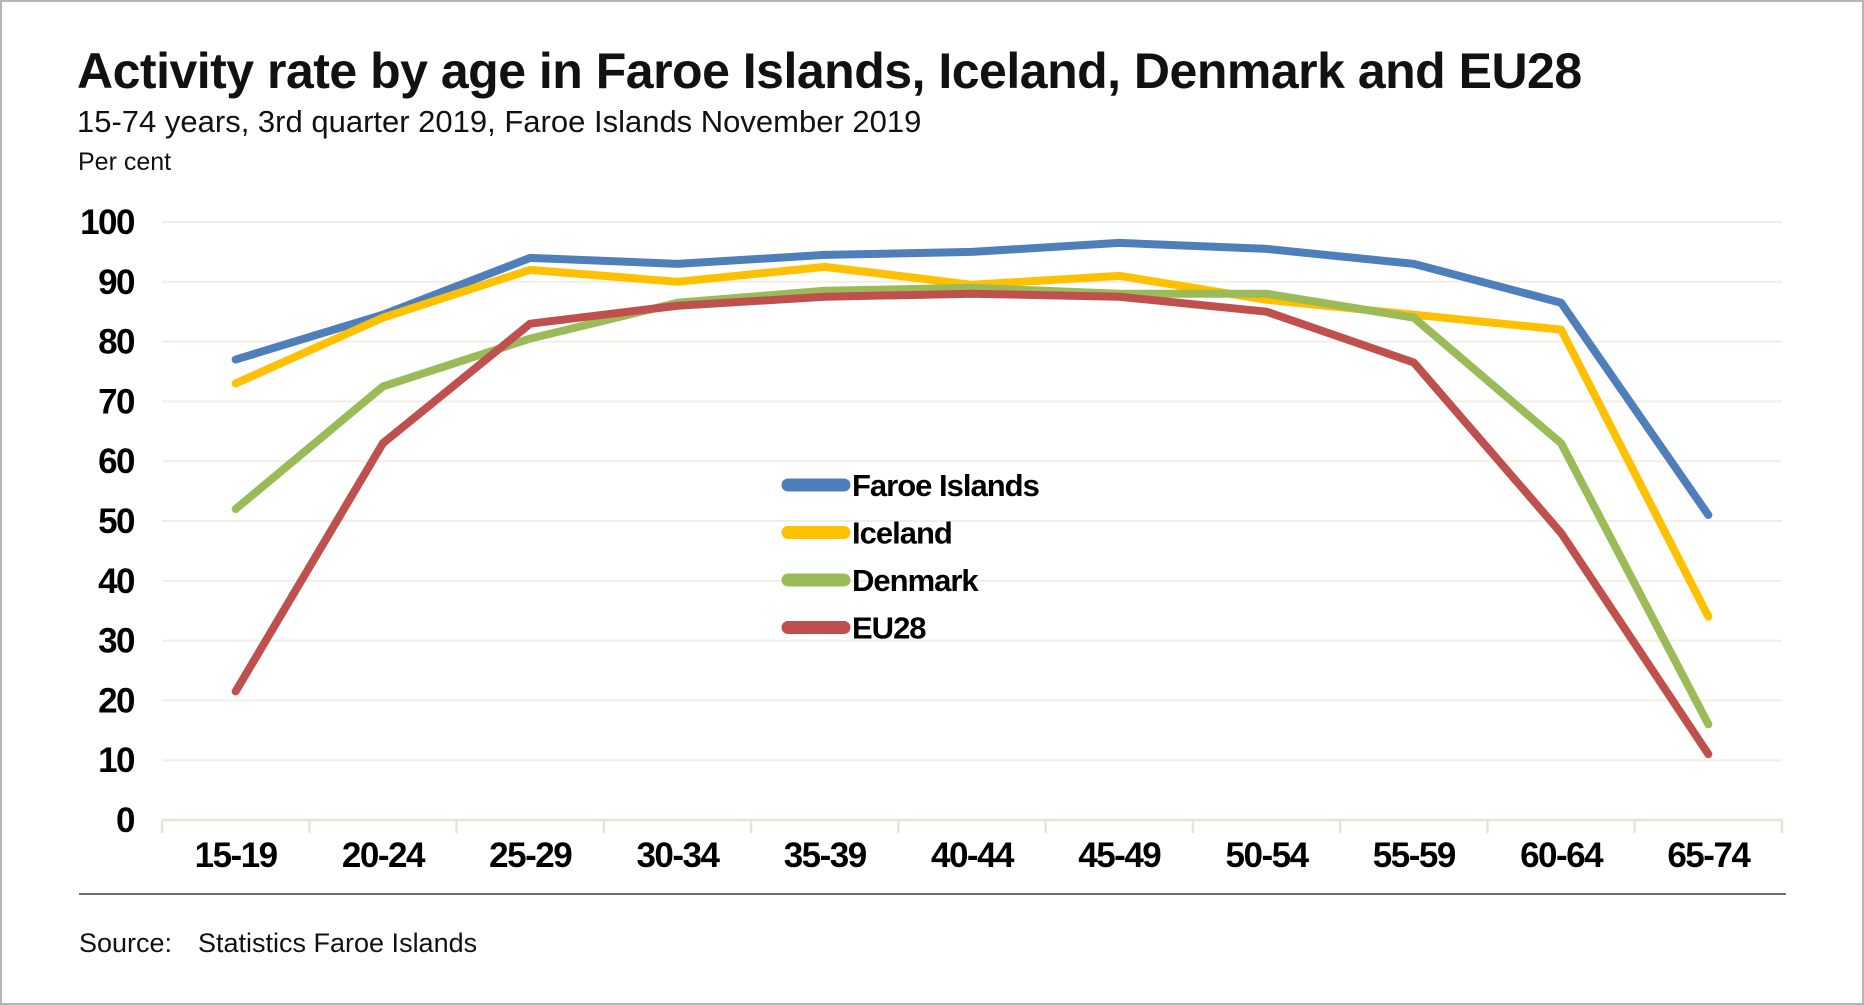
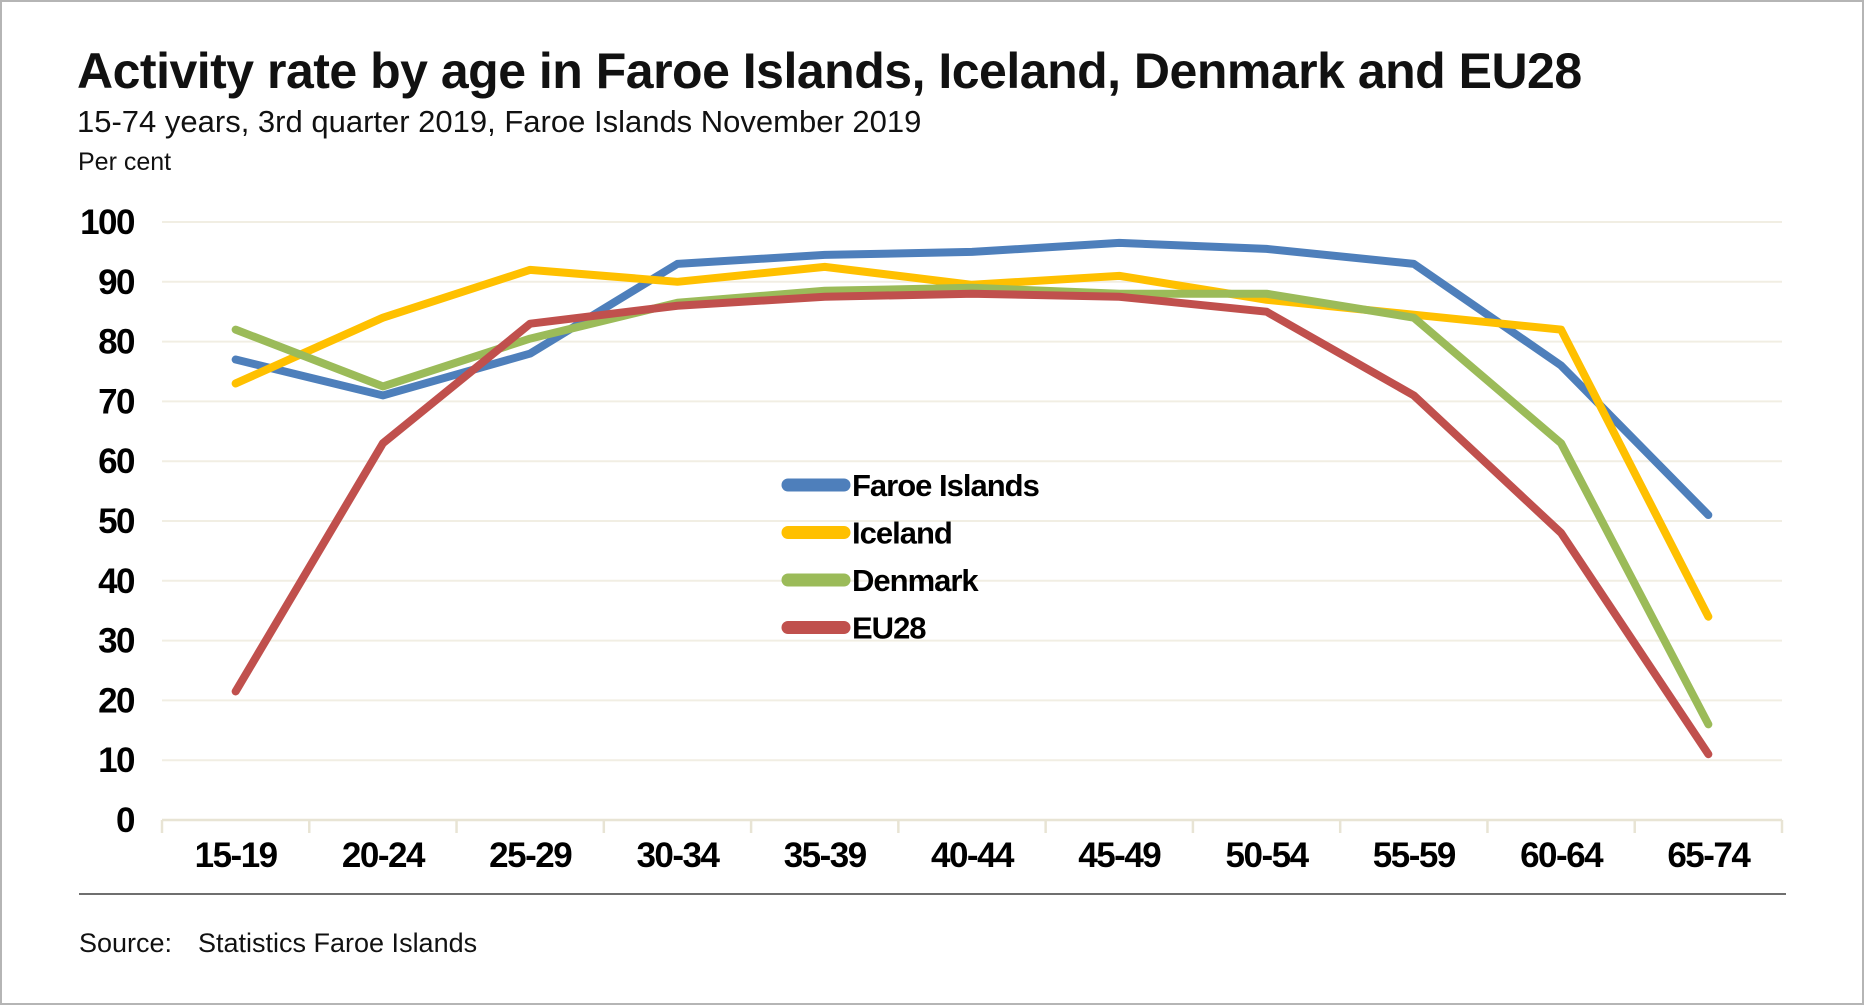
Denmark/15-19: 52 -> 82
Faroe Islands/20-24: 84 -> 71
Faroe Islands/25-29: 94 -> 78
EU28/55-59: 76 -> 71
Faroe Islands/60-64: 86 -> 76
